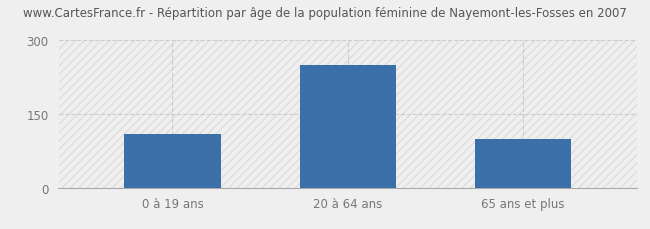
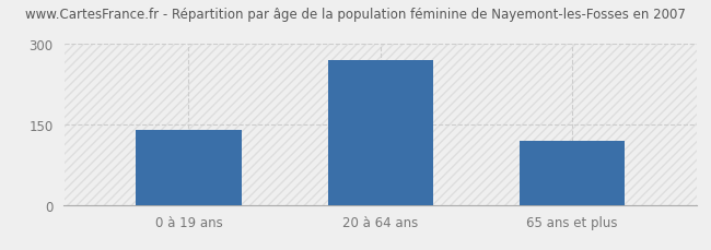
0 à 19 ans: 110 -> 140
20 à 64 ans: 250 -> 270
65 ans et plus: 100 -> 120
